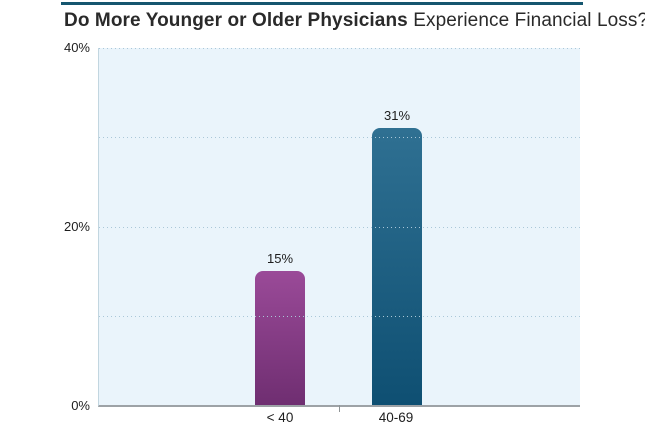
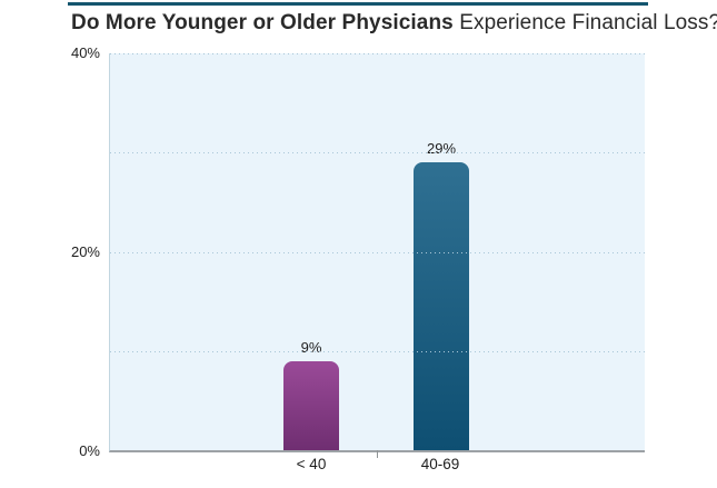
< 40: 15% -> 9%
40-69: 31% -> 29%
